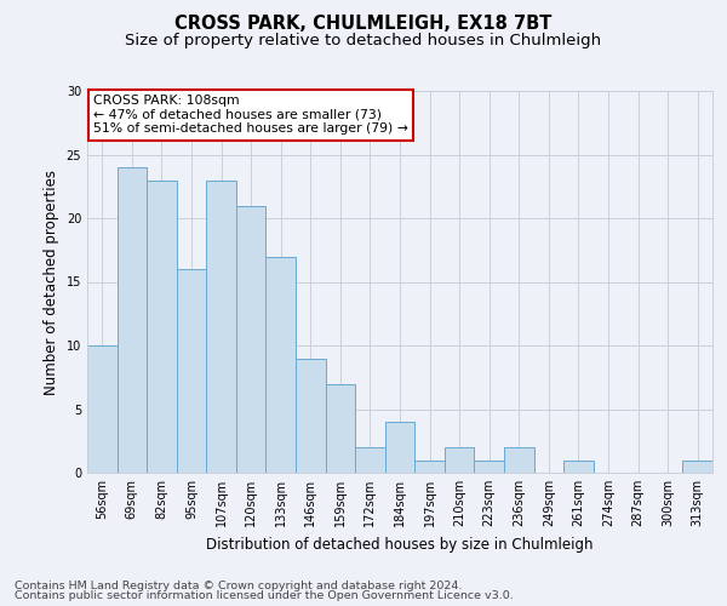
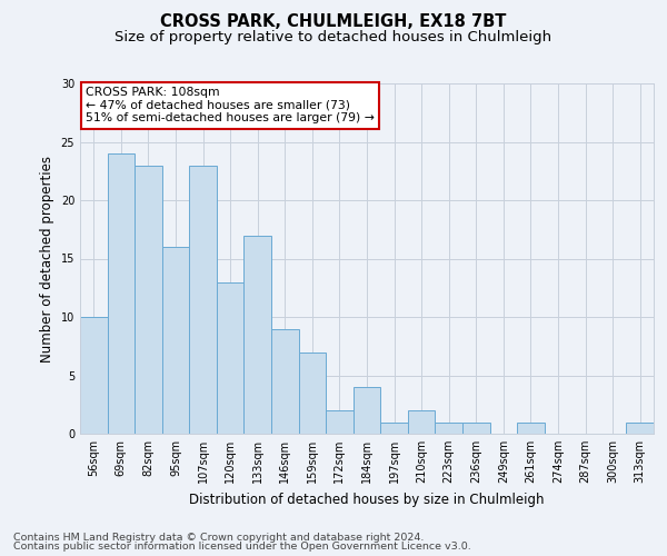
120sqm: 21 -> 13
236sqm: 2 -> 1
